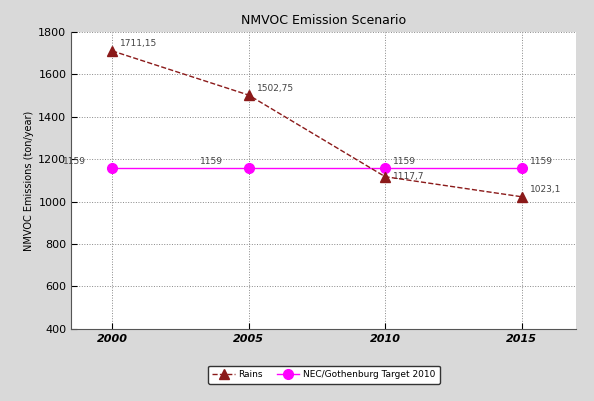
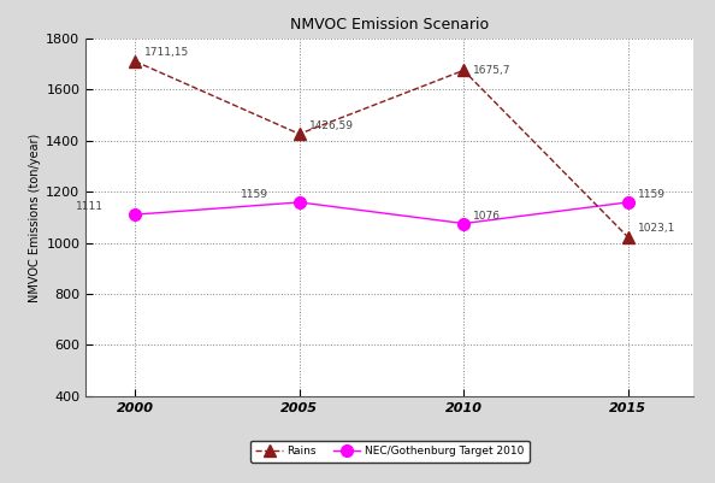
NEC/Gothenburg Target 2010/2000: 1159 -> 1111
Rains/2005: 1502,75 -> 1426,59
Rains/2010: 1117,7 -> 1675,7
NEC/Gothenburg Target 2010/2010: 1159 -> 1076
